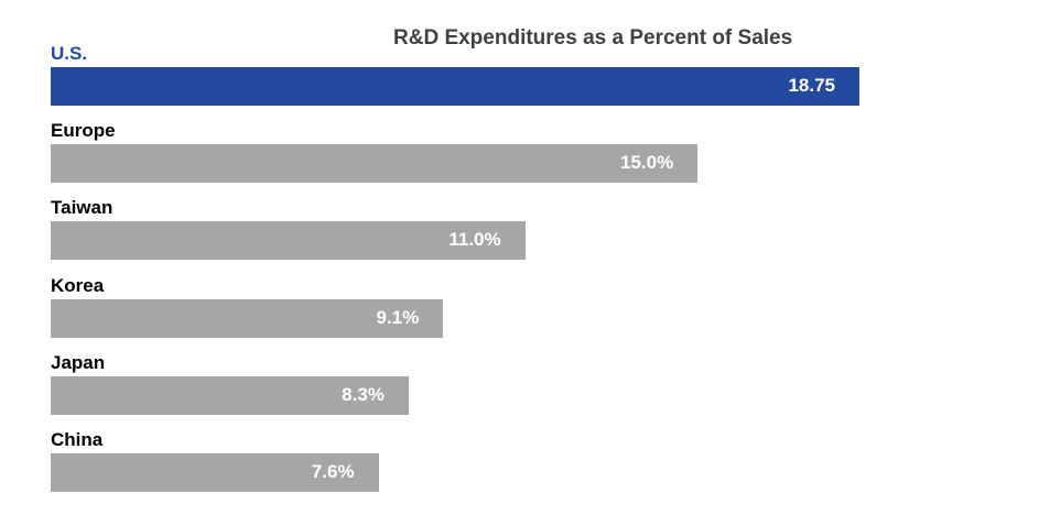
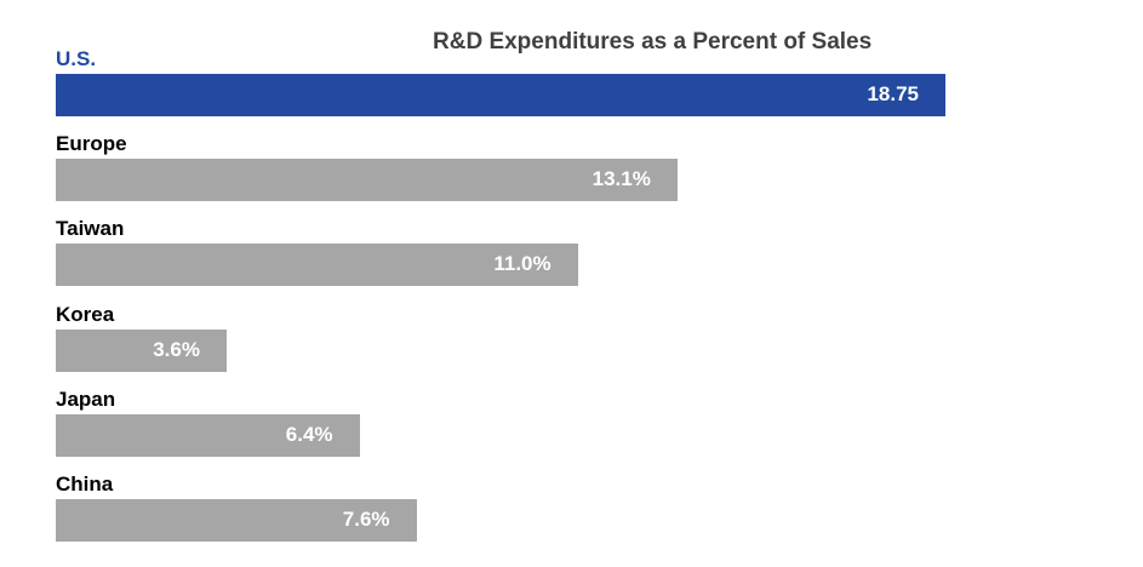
Europe: 15.0% -> 13.1%
Korea: 9.1% -> 3.6%
Japan: 8.3% -> 6.4%
